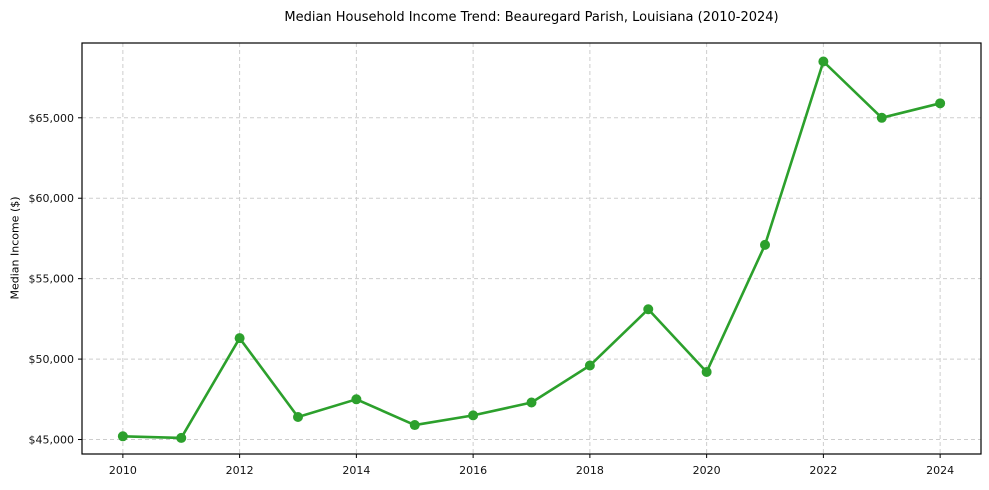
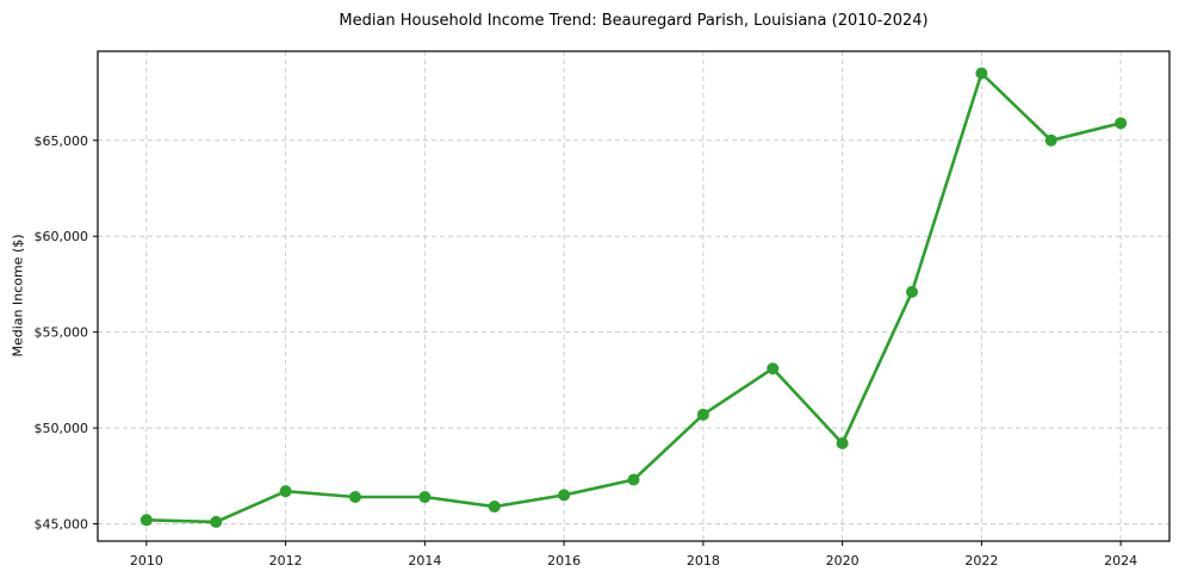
2012: $51300 -> $46700
2014: $47500 -> $46400
2018: $49600 -> $50700
